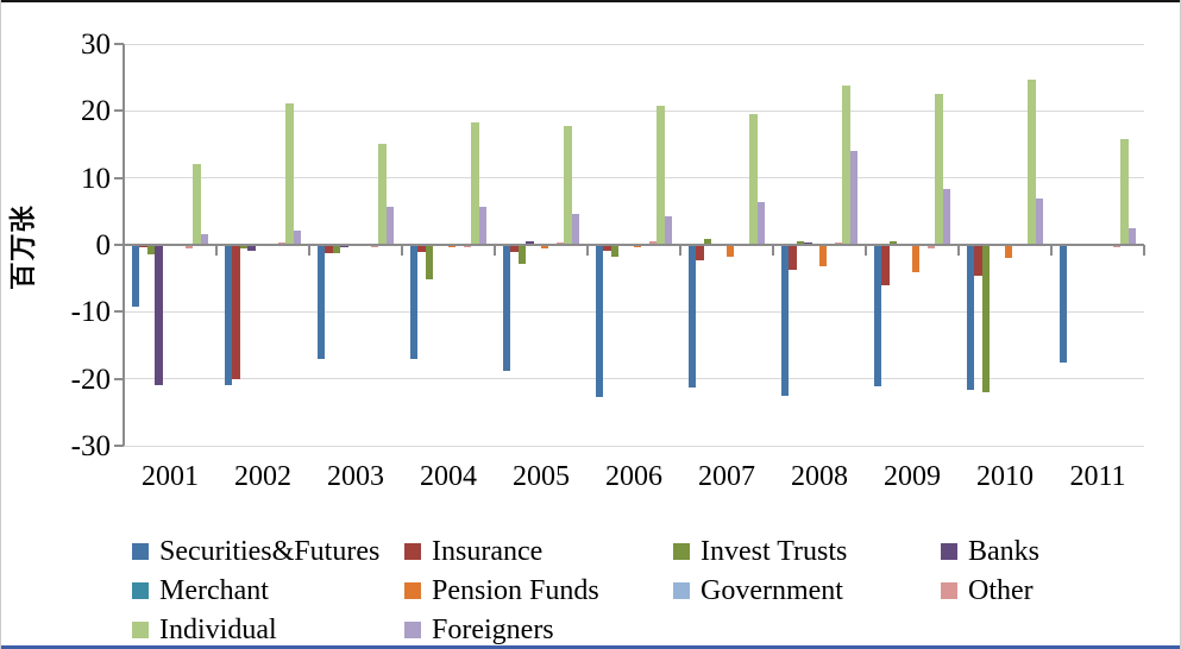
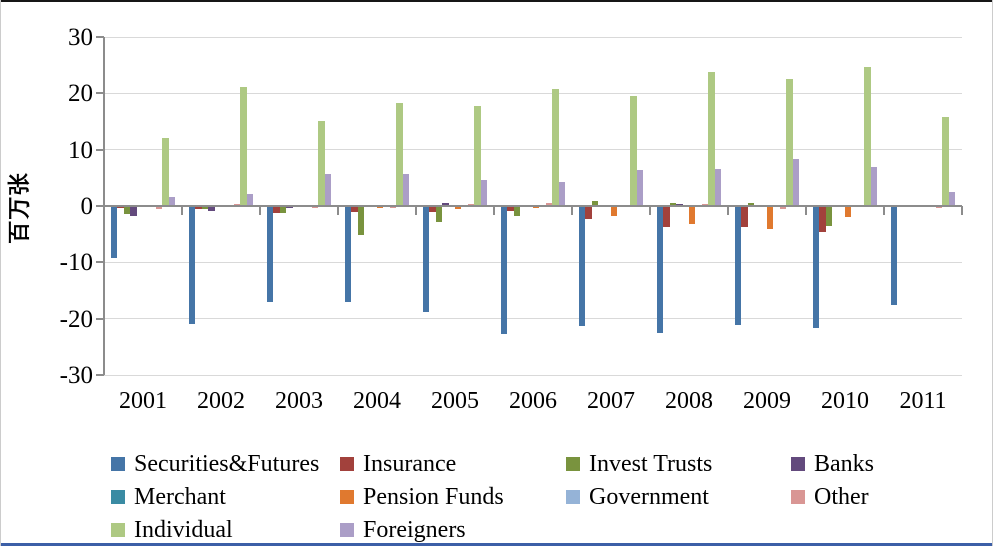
Banks/2001: -21 -> -2
Insurance/2002: -20 -> -1
Foreigners/2008: 14 -> 6
Insurance/2009: -6 -> -4
Invest Trusts/2010: -22 -> -4
